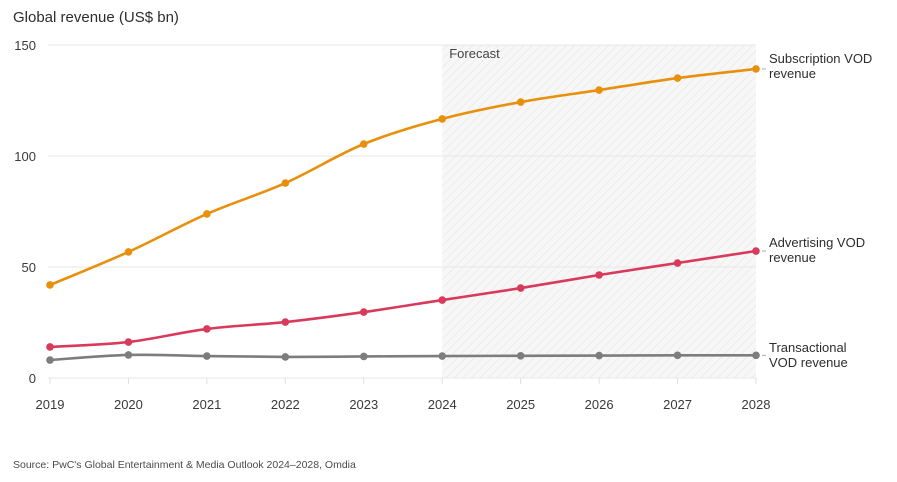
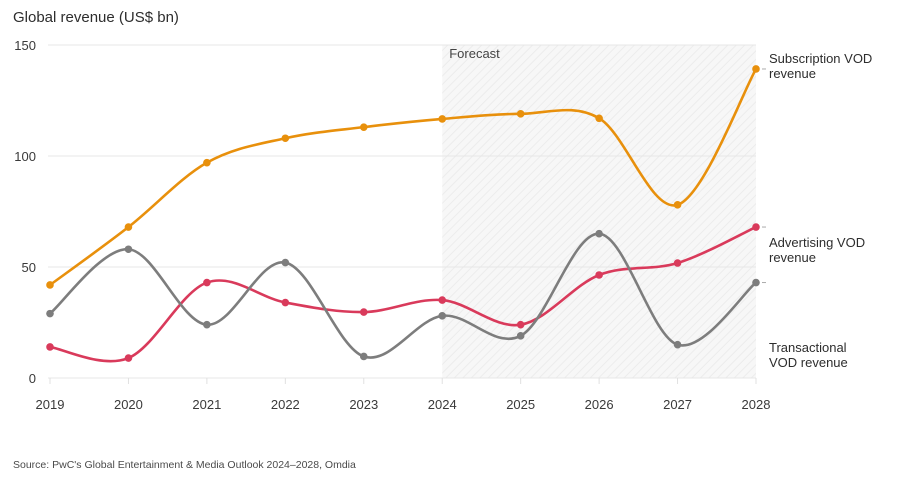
Transactional VOD revenue/2019: 8 -> 29
Subscription VOD revenue/2020: 57 -> 68
Advertising VOD revenue/2020: 16 -> 9
Transactional VOD revenue/2020: 10 -> 58
Subscription VOD revenue/2021: 74 -> 97
Advertising VOD revenue/2021: 22 -> 43
Transactional VOD revenue/2021: 10 -> 24
Subscription VOD revenue/2022: 88 -> 108
Advertising VOD revenue/2022: 25 -> 34
Transactional VOD revenue/2022: 10 -> 52
Subscription VOD revenue/2023: 105 -> 113
Transactional VOD revenue/2024: 10 -> 28
Subscription VOD revenue/2025: 124 -> 119
Advertising VOD revenue/2025: 40 -> 24
Transactional VOD revenue/2025: 10 -> 19
Subscription VOD revenue/2026: 130 -> 117
Transactional VOD revenue/2026: 10 -> 65
Subscription VOD revenue/2027: 135 -> 78
Transactional VOD revenue/2027: 10 -> 15
Advertising VOD revenue/2028: 57 -> 68
Transactional VOD revenue/2028: 10 -> 43
